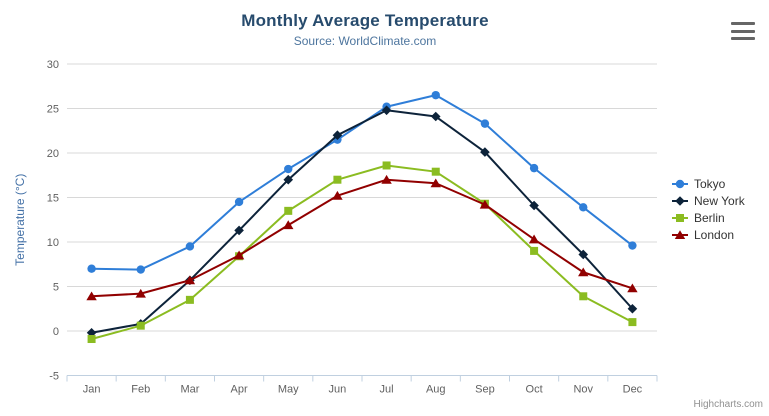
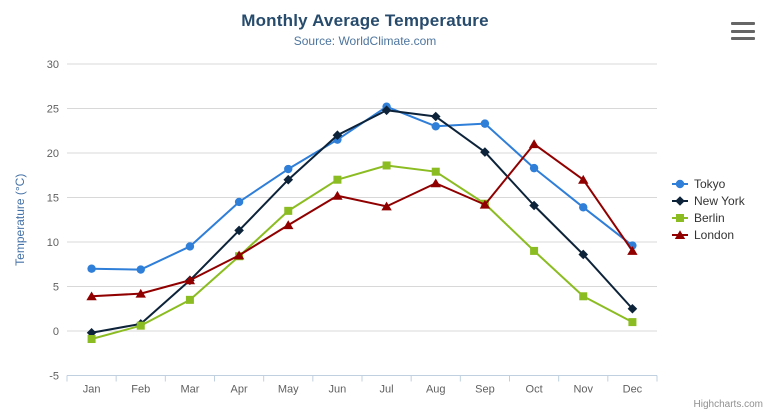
London/Jul: 17 -> 14
Tokyo/Aug: 26 -> 23
London/Oct: 10 -> 21
London/Nov: 7 -> 17
London/Dec: 5 -> 9
